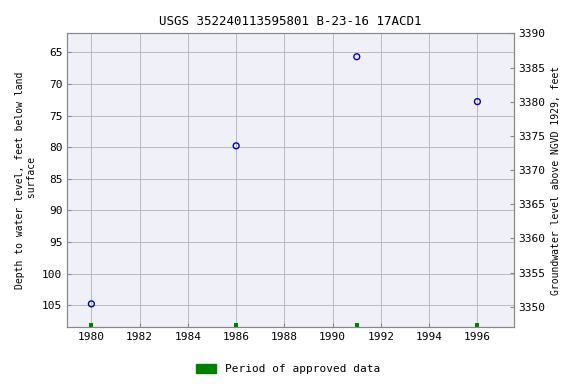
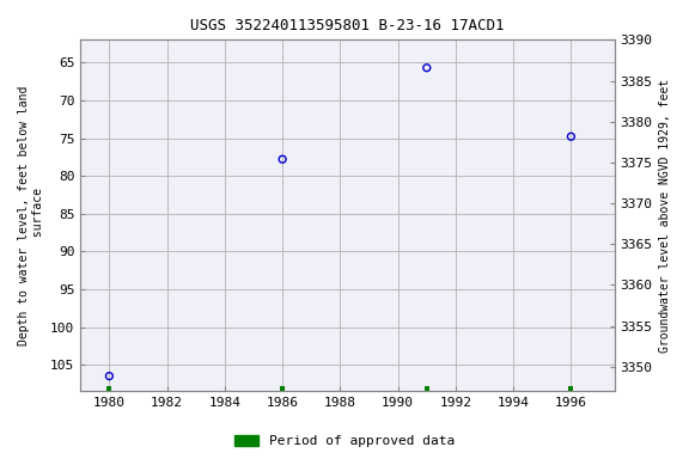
1980: 104.8 -> 106.5
1986: 79.8 -> 77.8
1996: 72.8 -> 74.8
